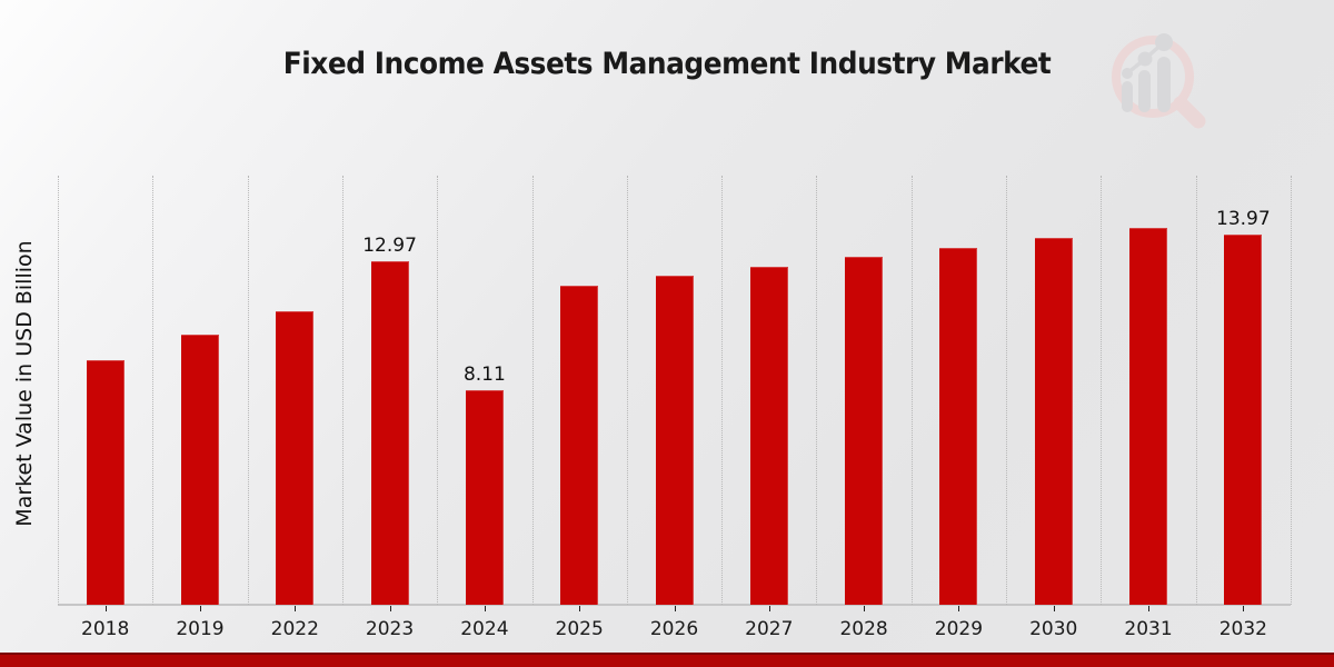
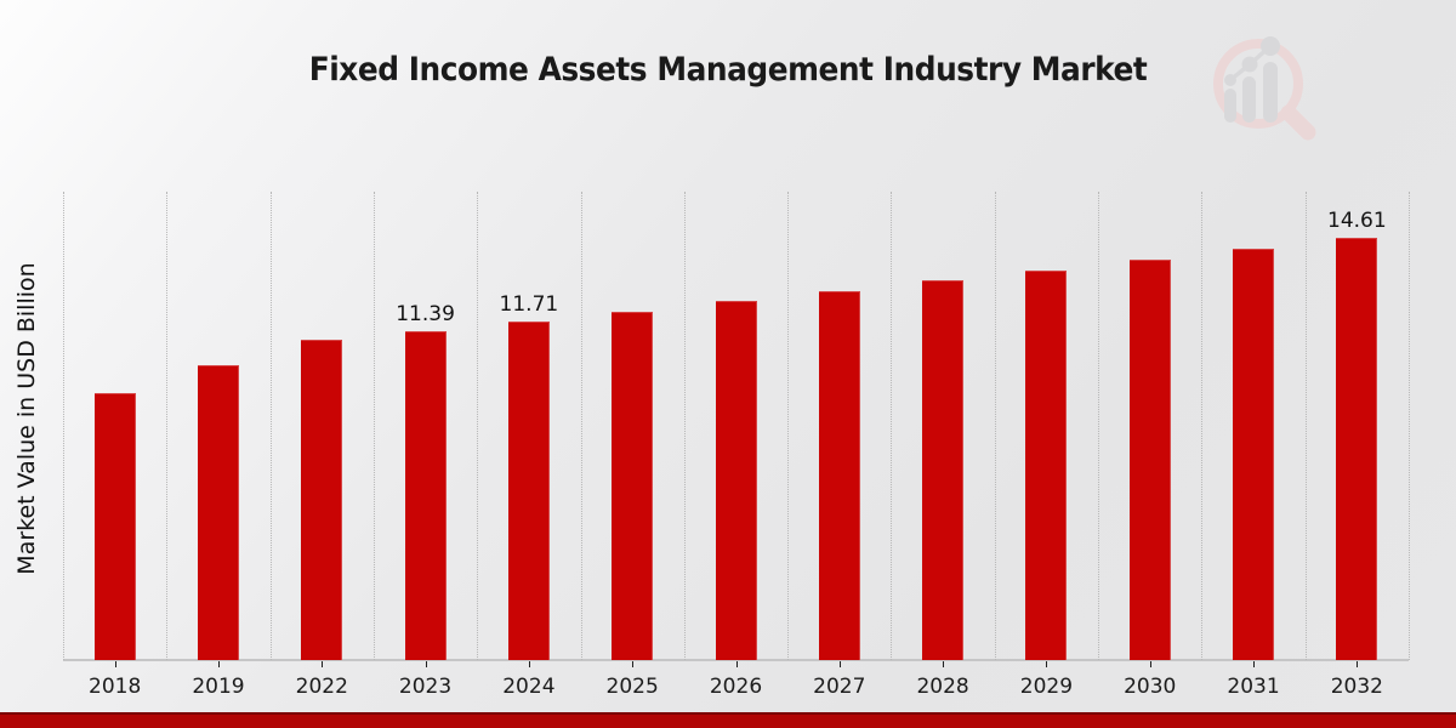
2023: 12.97 -> 11.39
2024: 8.11 -> 11.71
2032: 13.97 -> 14.61
